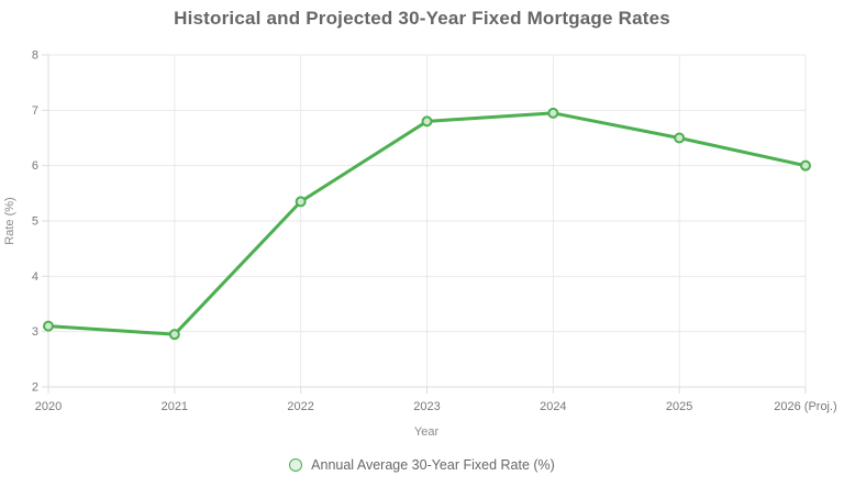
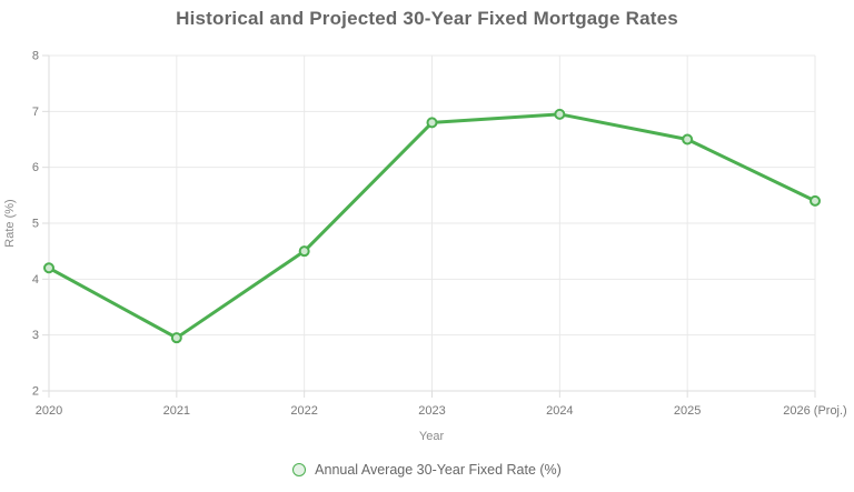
2020: 3.1 -> 4.2
2022: 5.3 -> 4.5
2026 (Proj.): 6.0 -> 5.4
